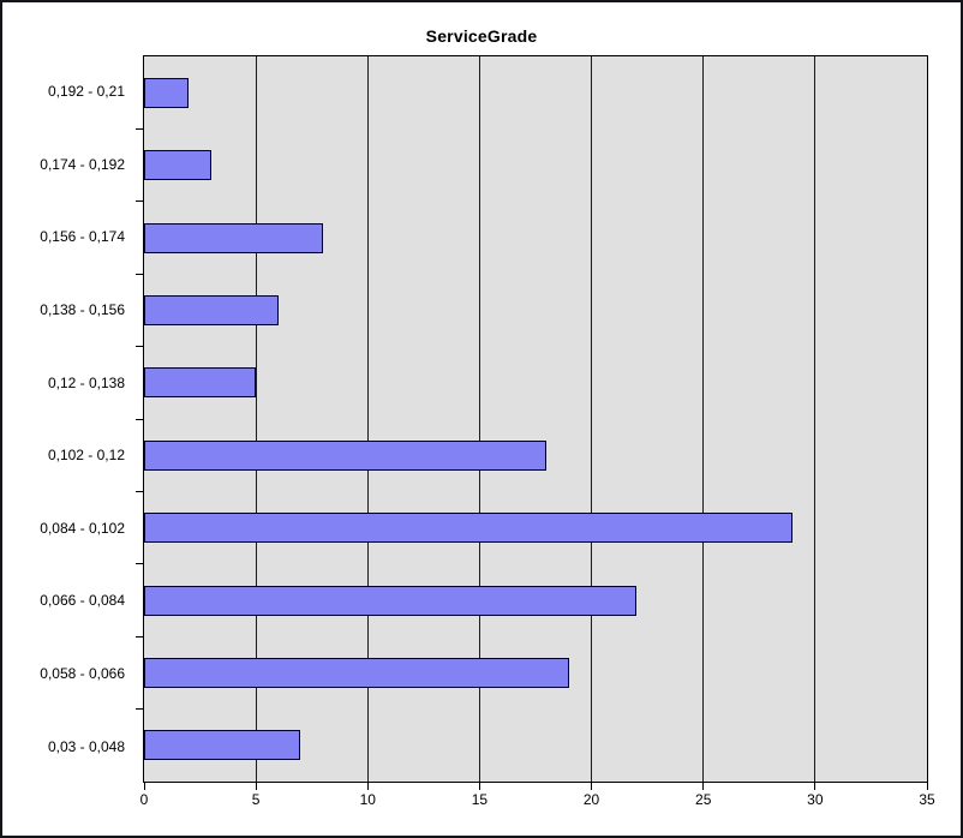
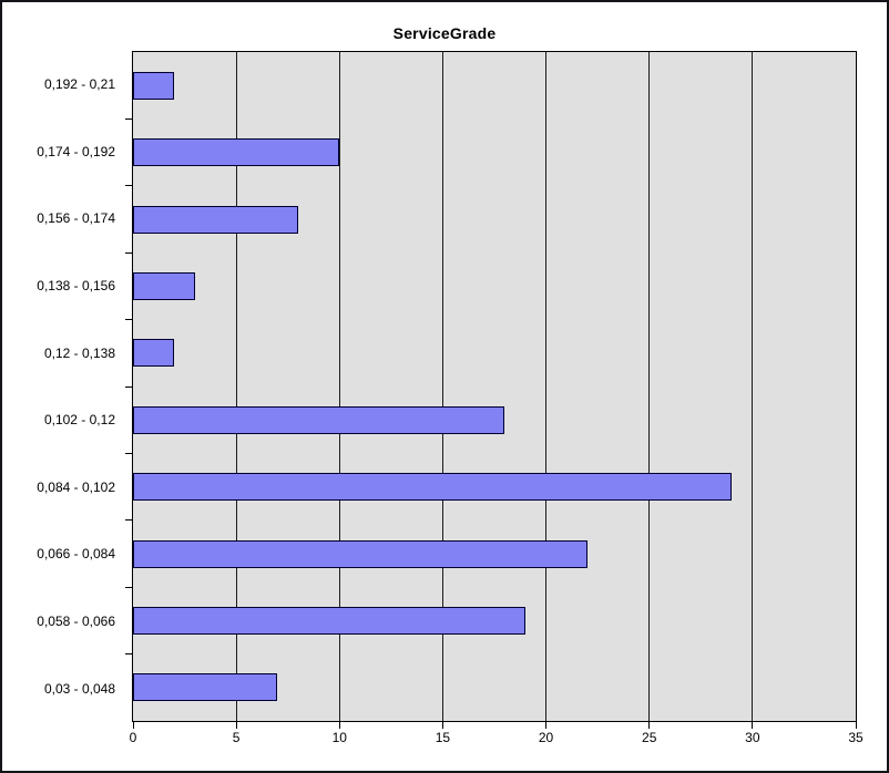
0,174 - 0,192: 3 -> 10
0,138 - 0,156: 6 -> 3
0,12 - 0,138: 5 -> 2
